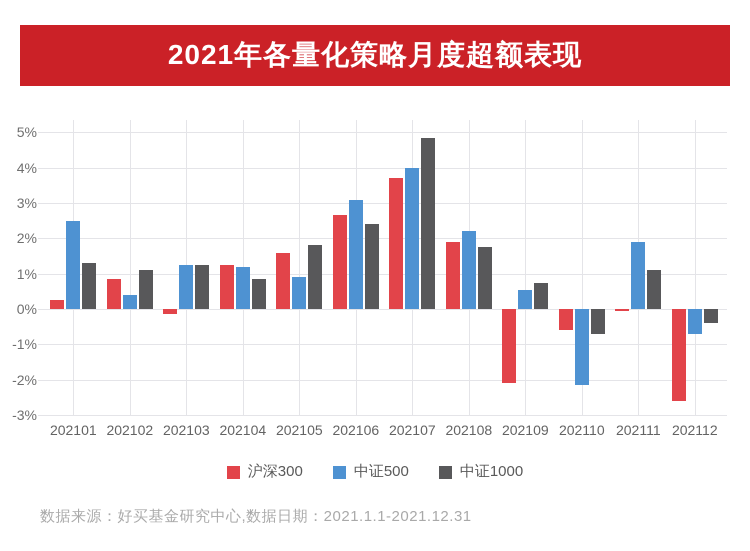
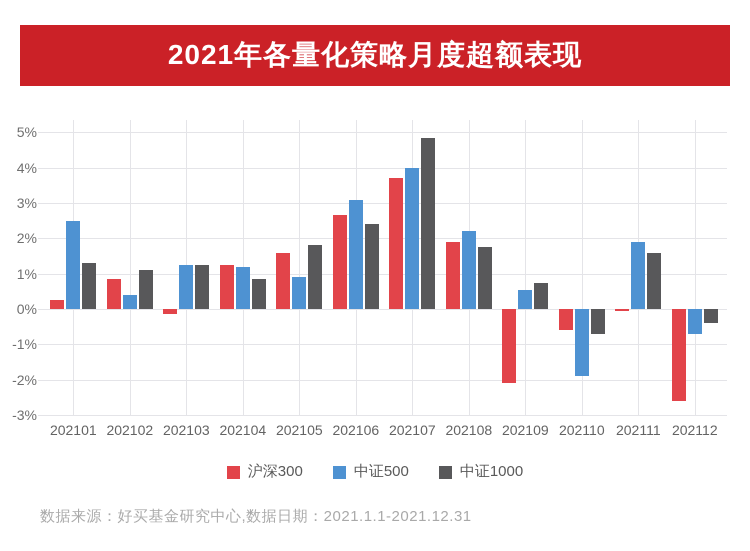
中证500/202110: -2.1% -> -1.9%
中证1000/202111: 1.1% -> 1.6%
